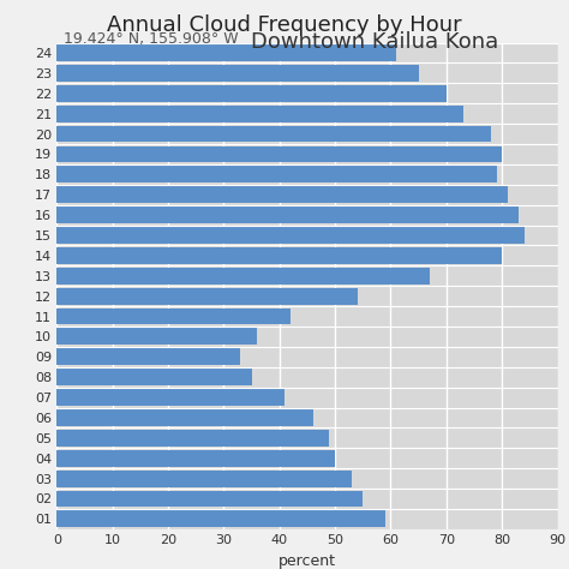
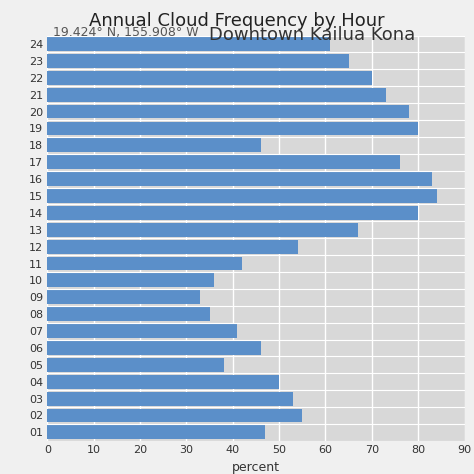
18: 79 -> 46
17: 81 -> 76
05: 49 -> 38
01: 59 -> 47
